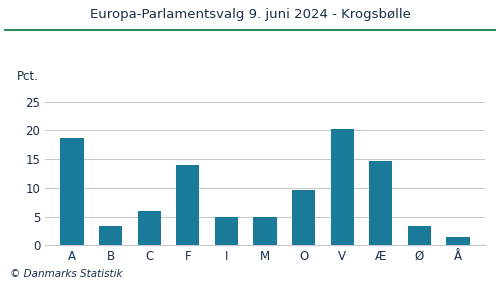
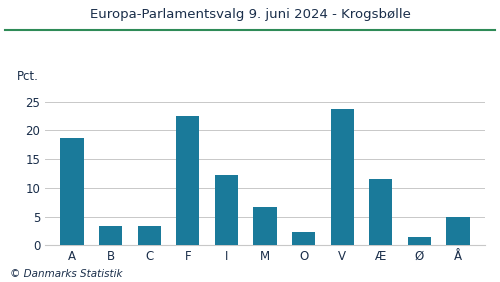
C: 6.0 -> 3.4
F: 14.0 -> 22.6
I: 5.0 -> 12.2
M: 5.0 -> 6.6
O: 9.6 -> 2.4
V: 20.3 -> 23.8
Æ: 14.7 -> 11.6
Ø: 3.3 -> 1.4
Å: 1.5 -> 5.0
